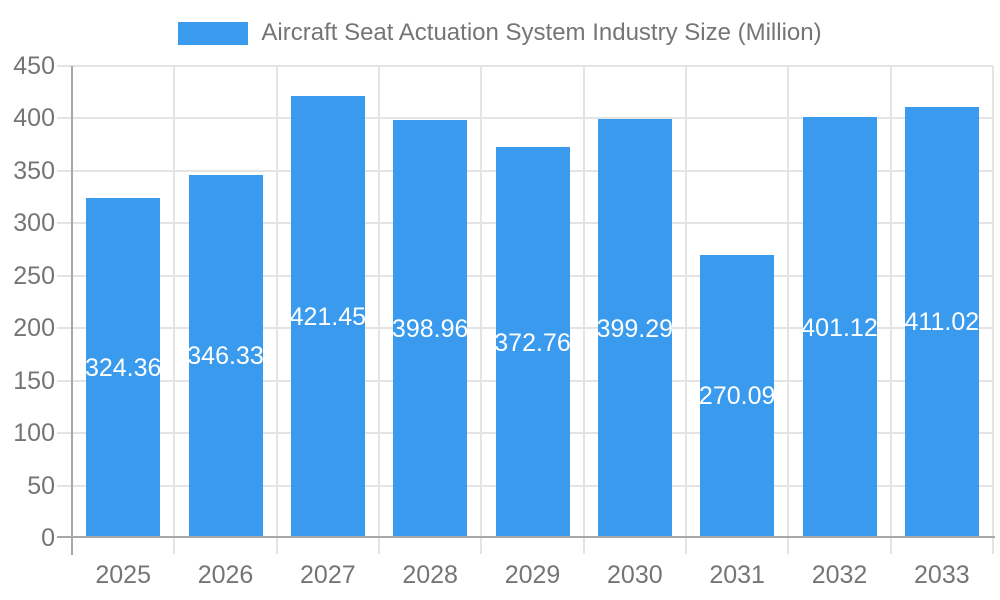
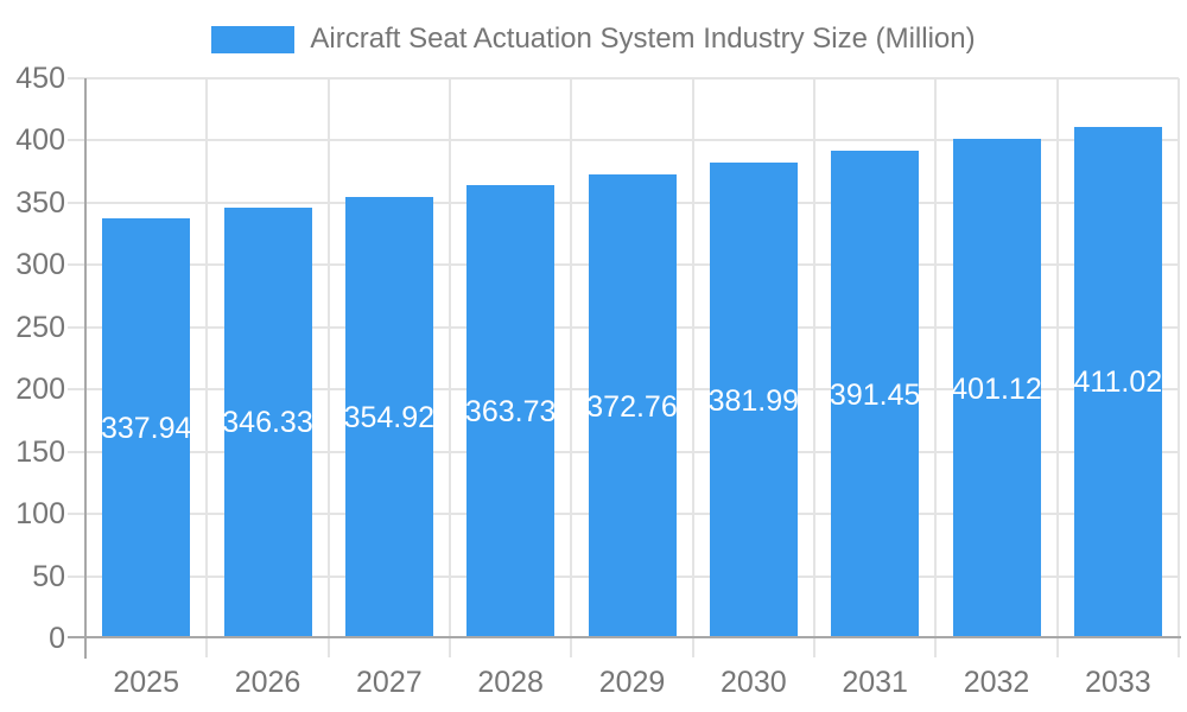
2025: 324.36 -> 337.94
2027: 421.45 -> 354.92
2028: 398.96 -> 363.73
2030: 399.29 -> 381.99
2031: 270.09 -> 391.45
